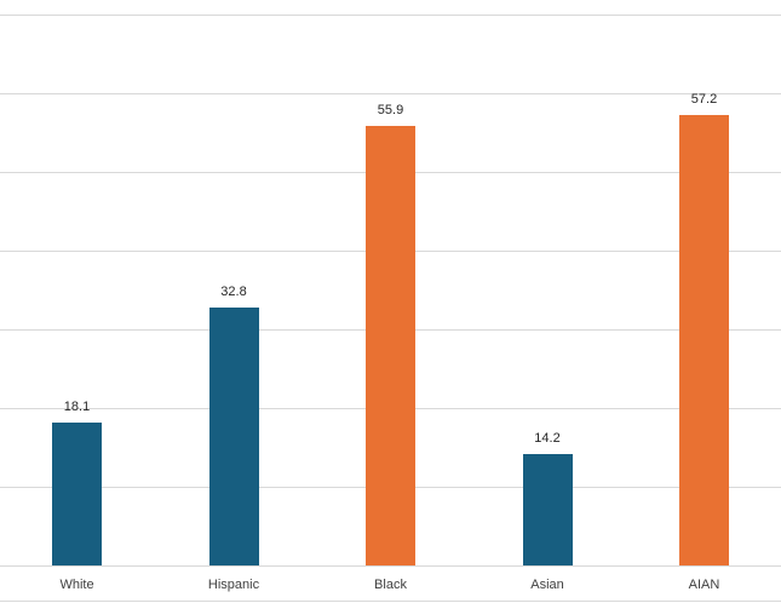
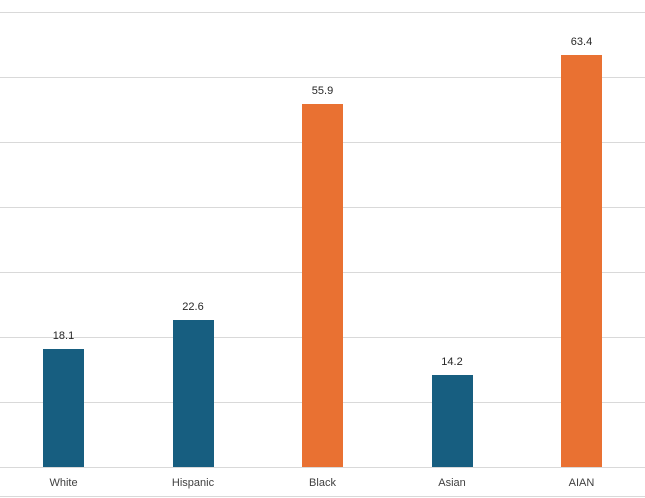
Hispanic: 32.8 -> 22.6
AIAN: 57.2 -> 63.4
